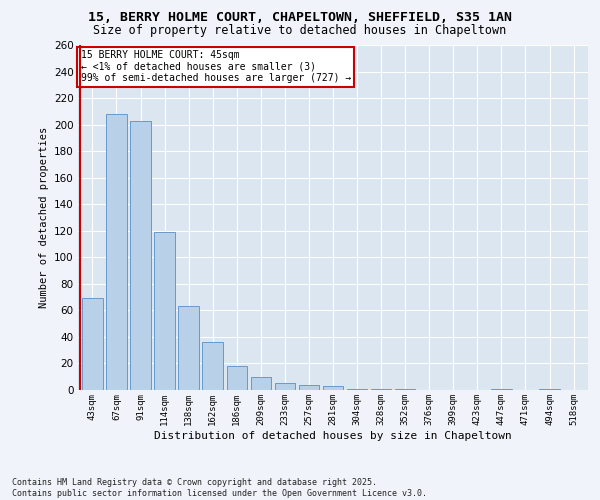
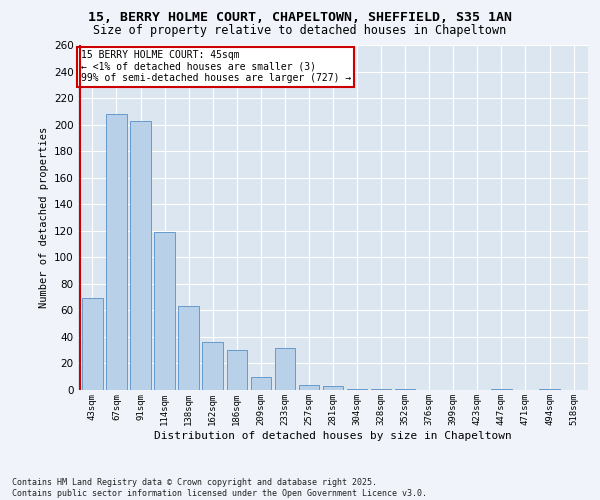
186sqm: 18 -> 30
233sqm: 5 -> 32
